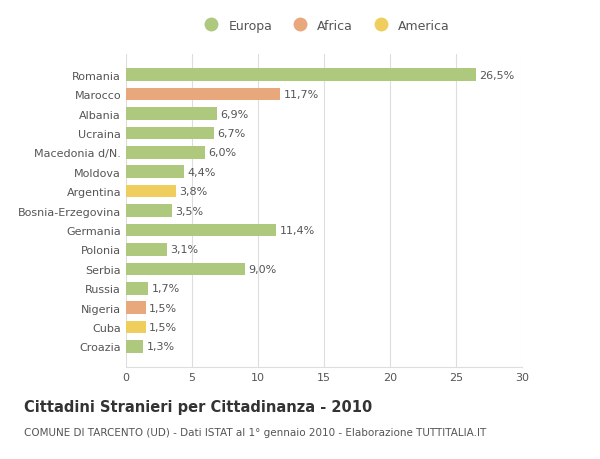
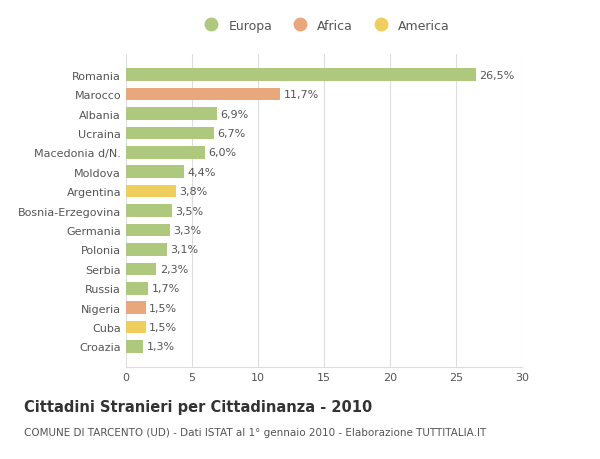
Germania: 11,4% -> 3,3%
Serbia: 9,0% -> 2,3%
